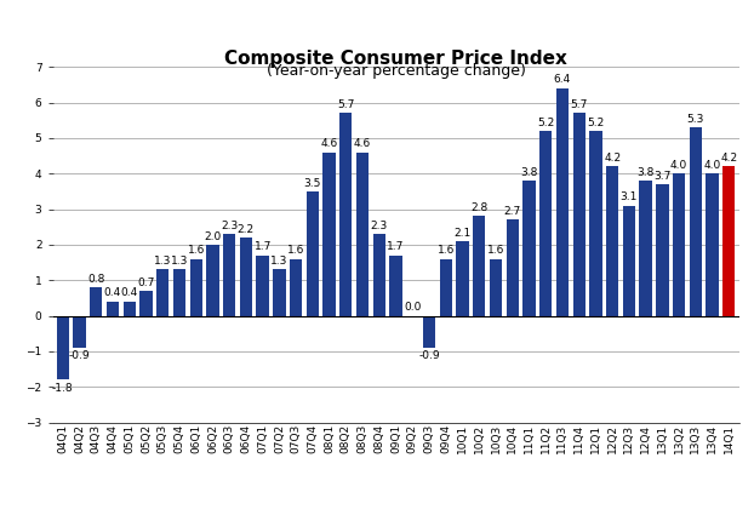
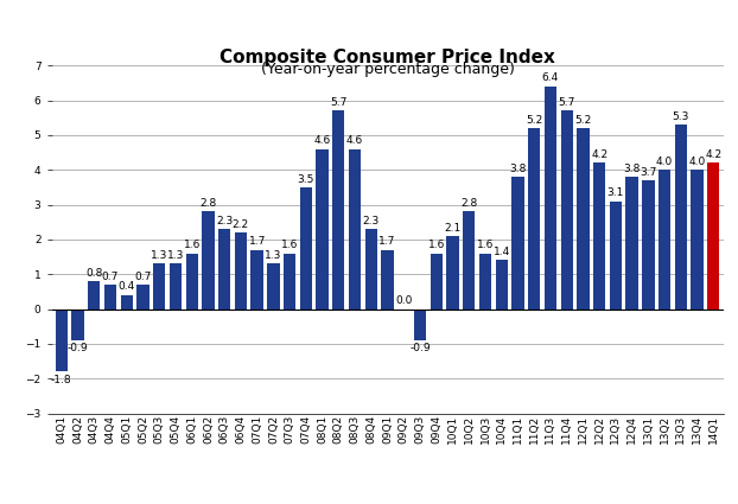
04Q4: 0.4 -> 0.7
06Q2: 2.0 -> 2.8
10Q4: 2.7 -> 1.4
